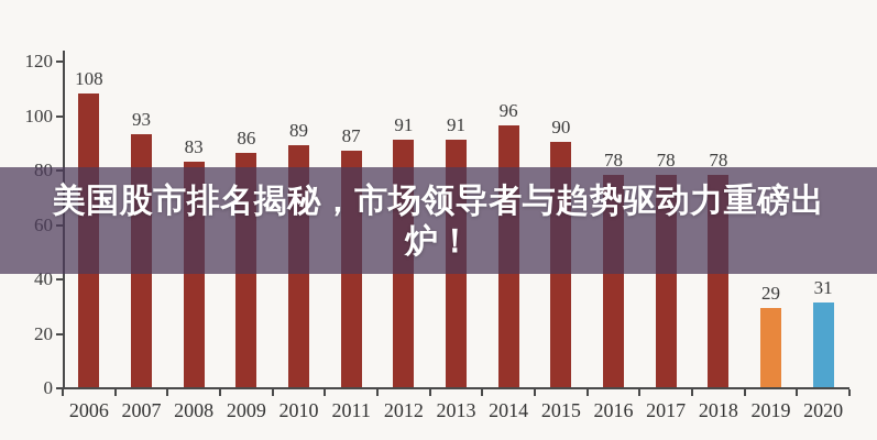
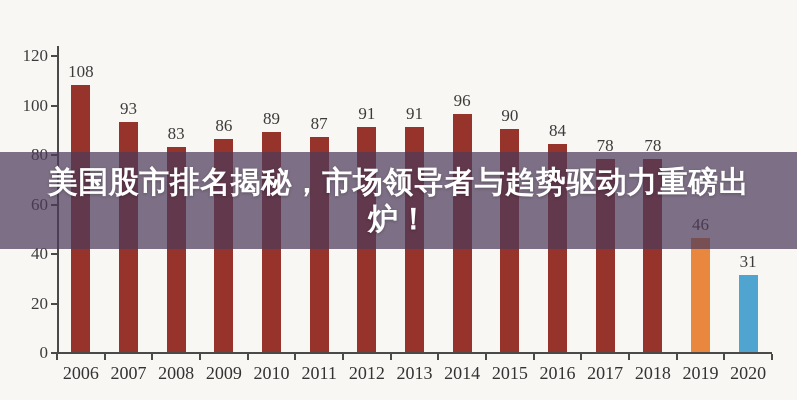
2016: 78 -> 84
2019: 29 -> 46
